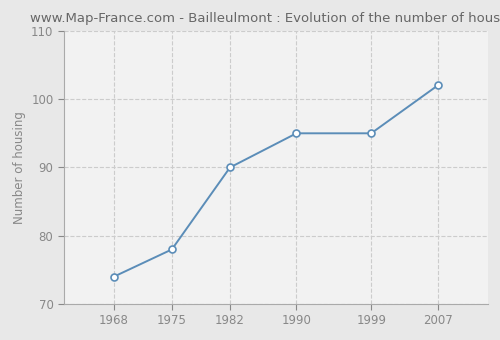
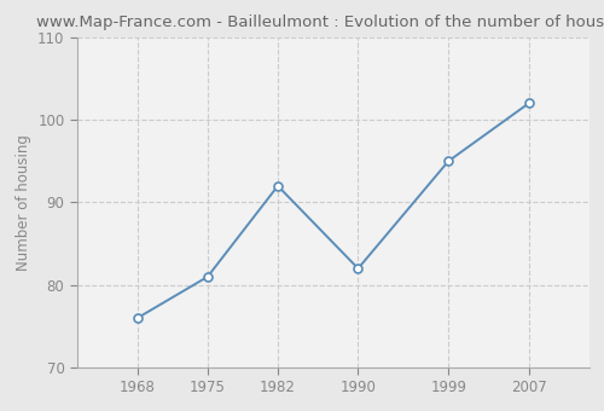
1968: 74 -> 76
1975: 78 -> 81
1982: 90 -> 92
1990: 95 -> 82
